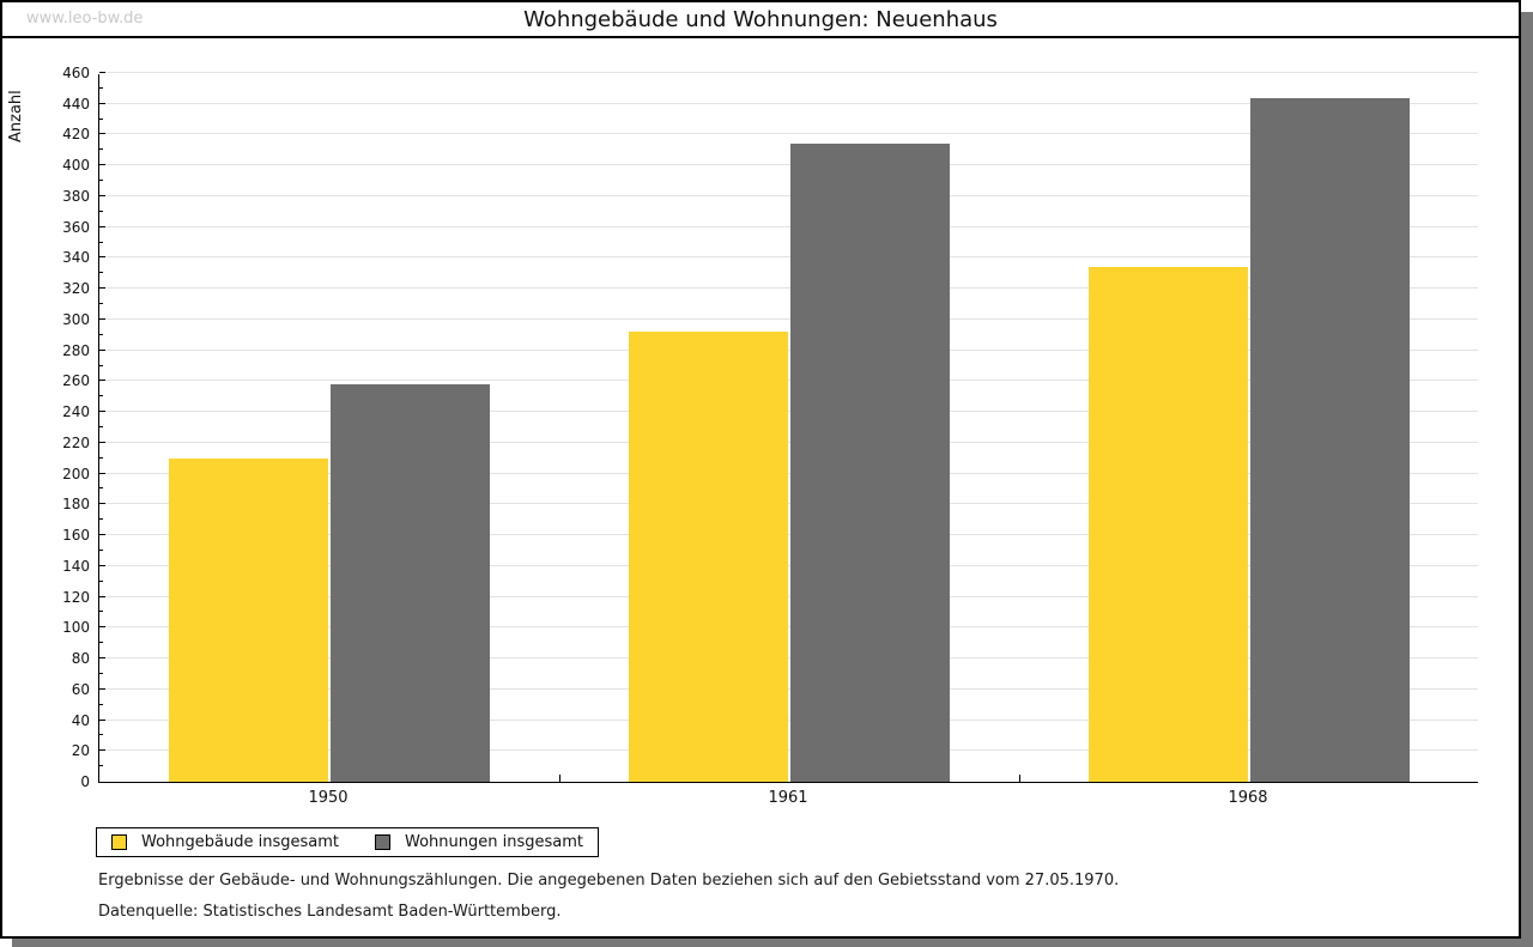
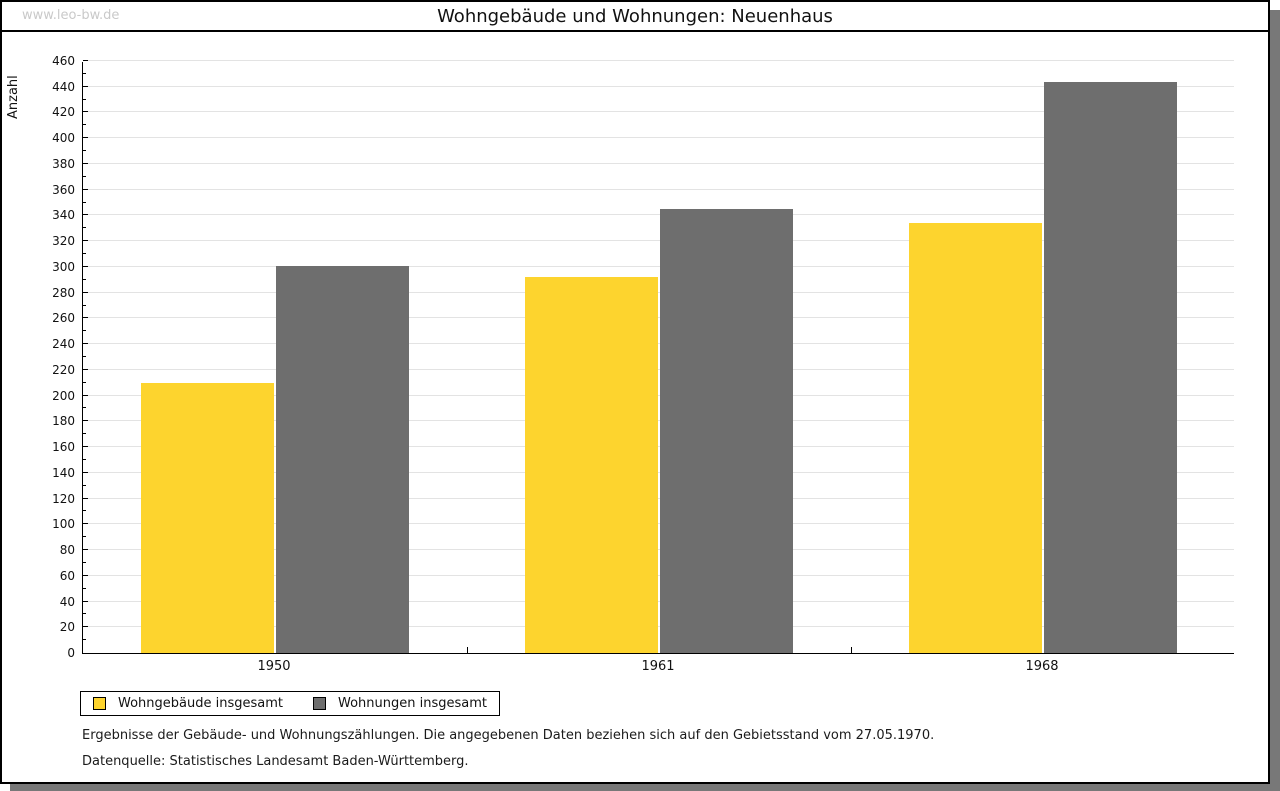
Wohnungen insgesamt/1950: 258 -> 301
Wohnungen insgesamt/1961: 414 -> 345
